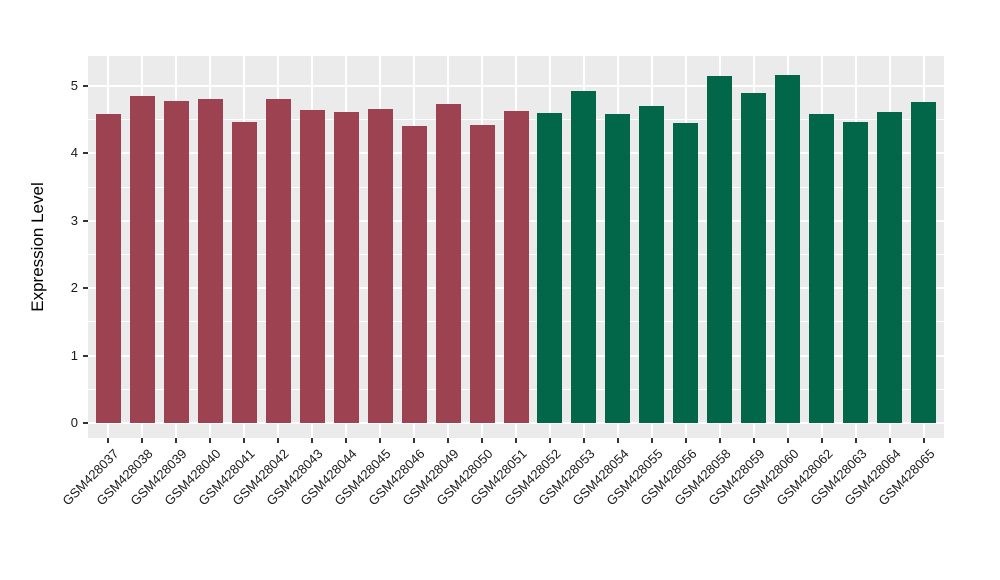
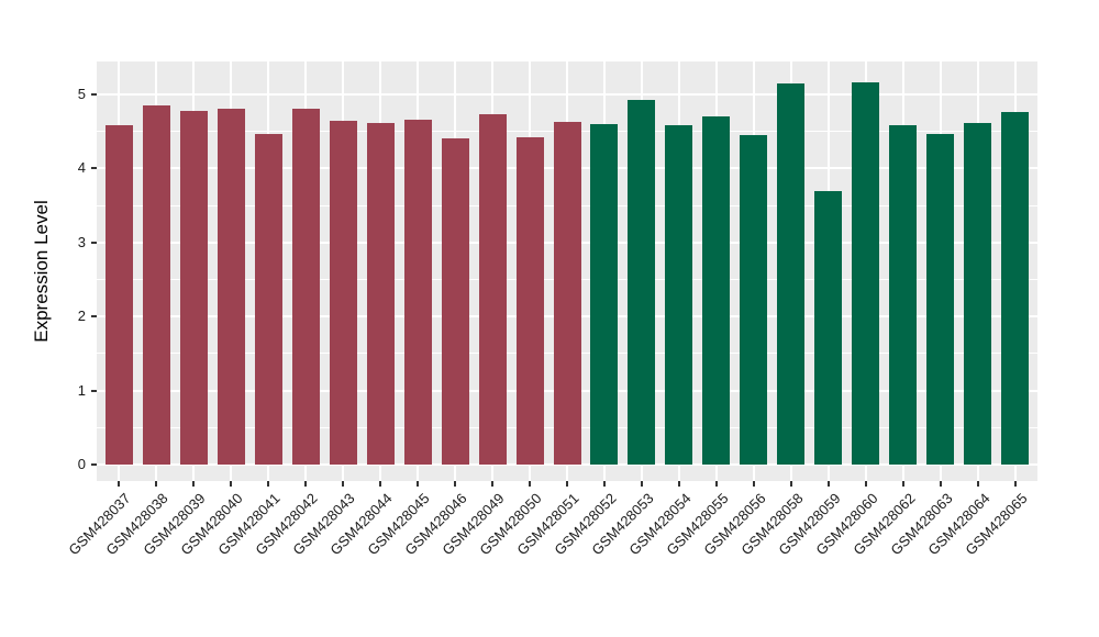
GSM428059: 4.9 -> 3.7
